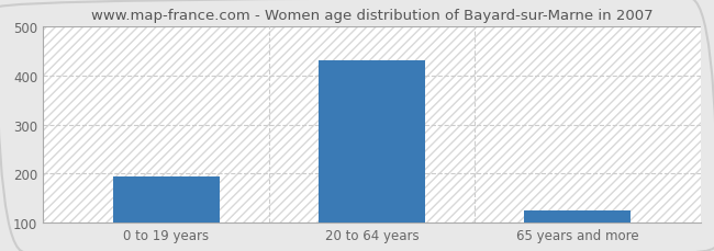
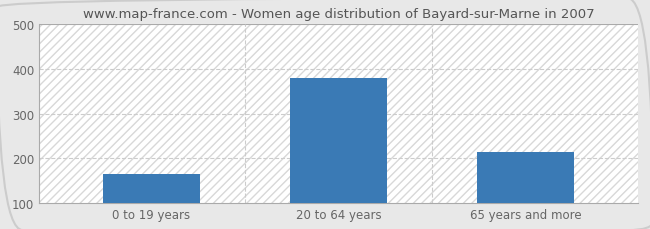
0 to 19 years: 195 -> 165
20 to 64 years: 430 -> 380
65 years and more: 125 -> 215
